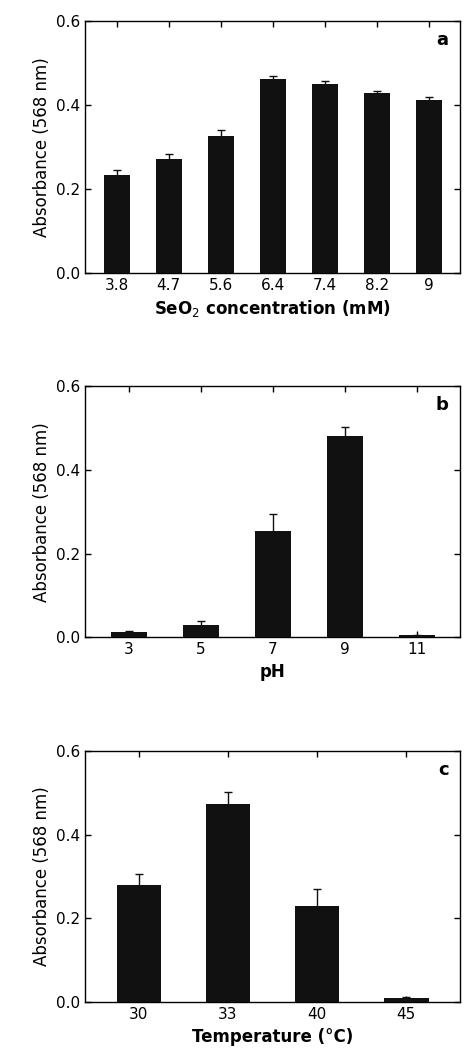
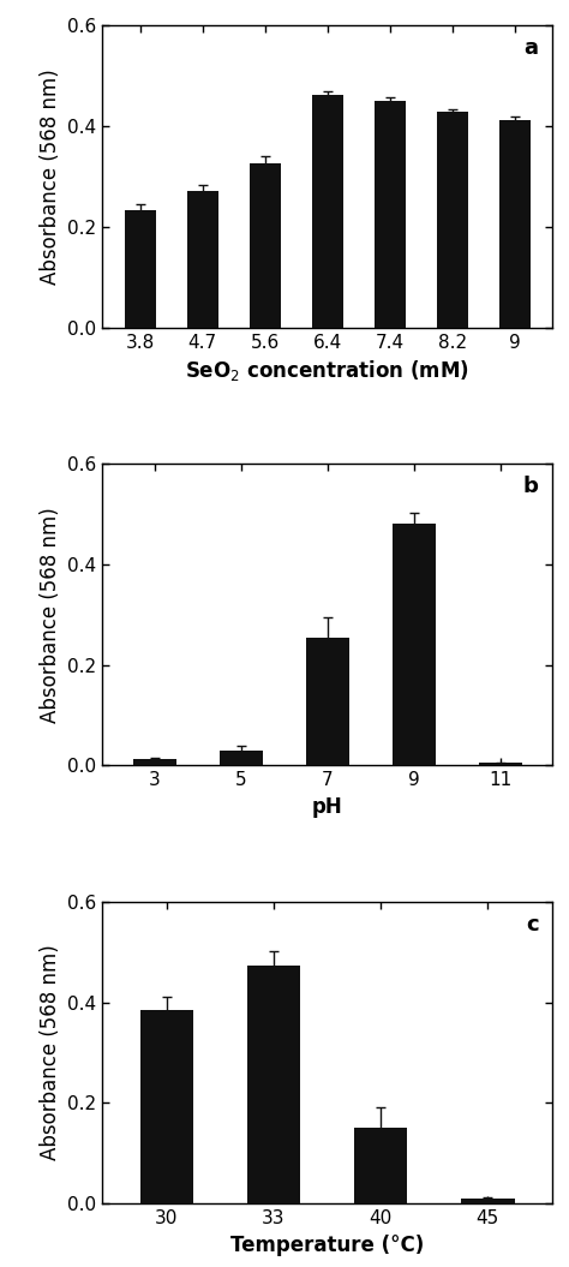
30: 0.280 -> 0.385
40: 0.230 -> 0.152
